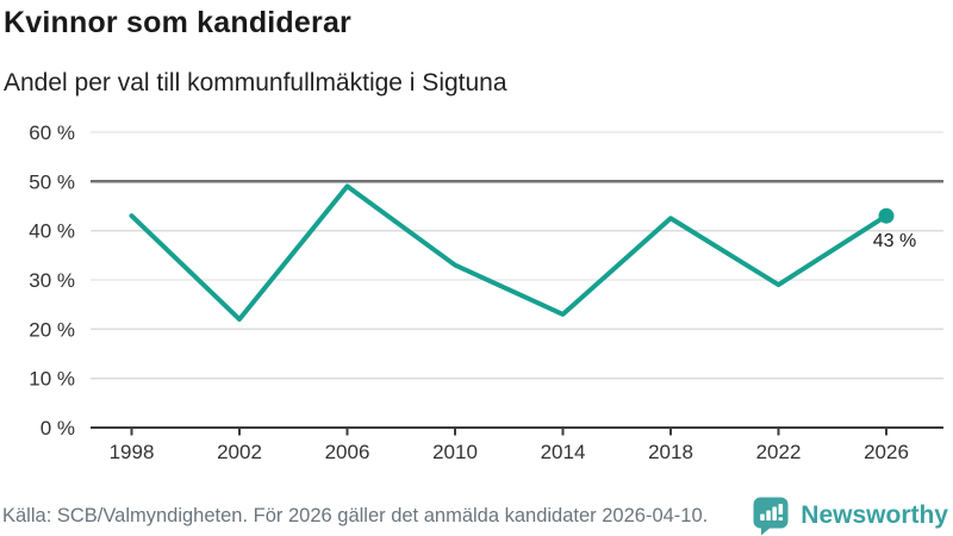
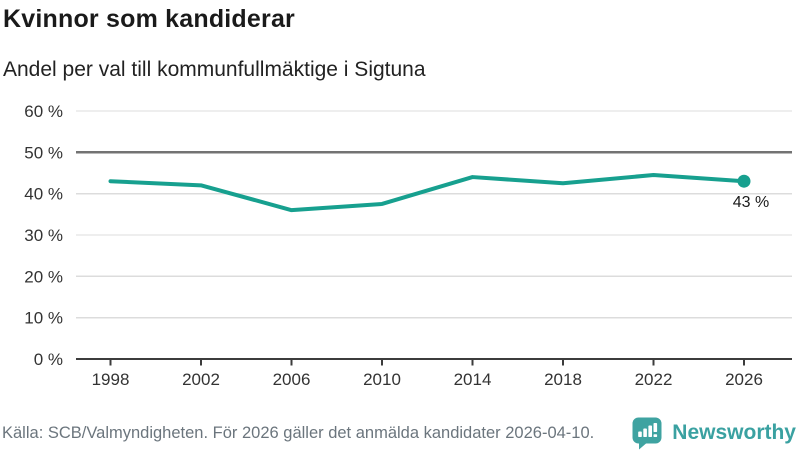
2002: 22% -> 42%
2006: 49% -> 36%
2010: 33% -> 38%
2014: 23% -> 44%
2022: 29% -> 44%
